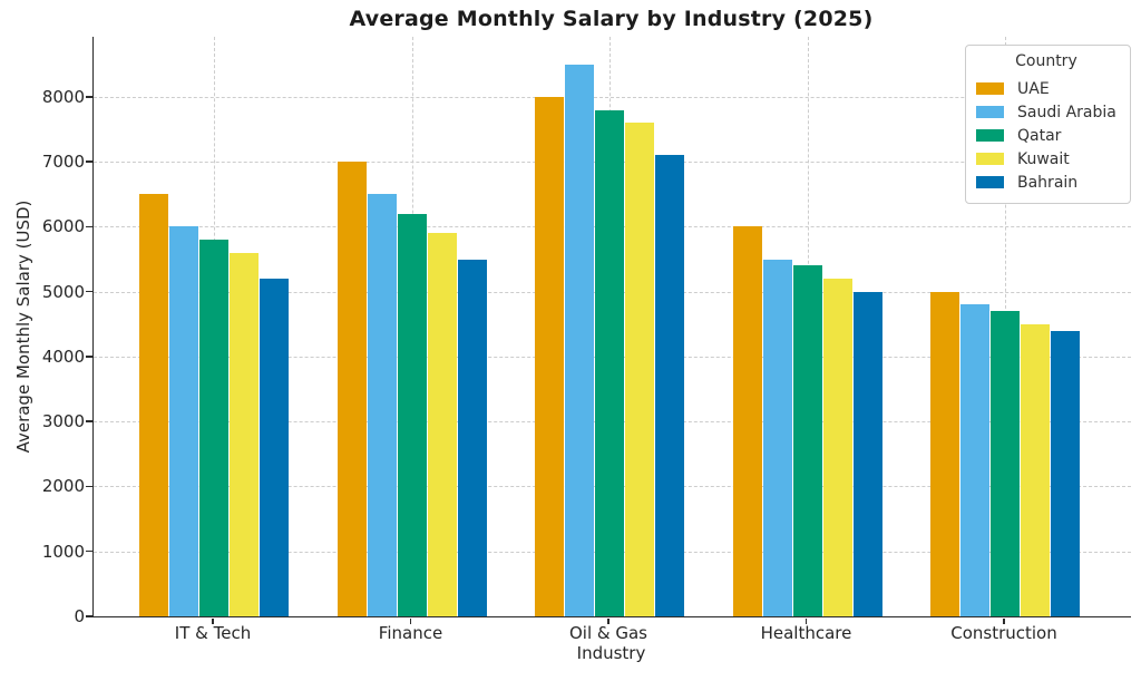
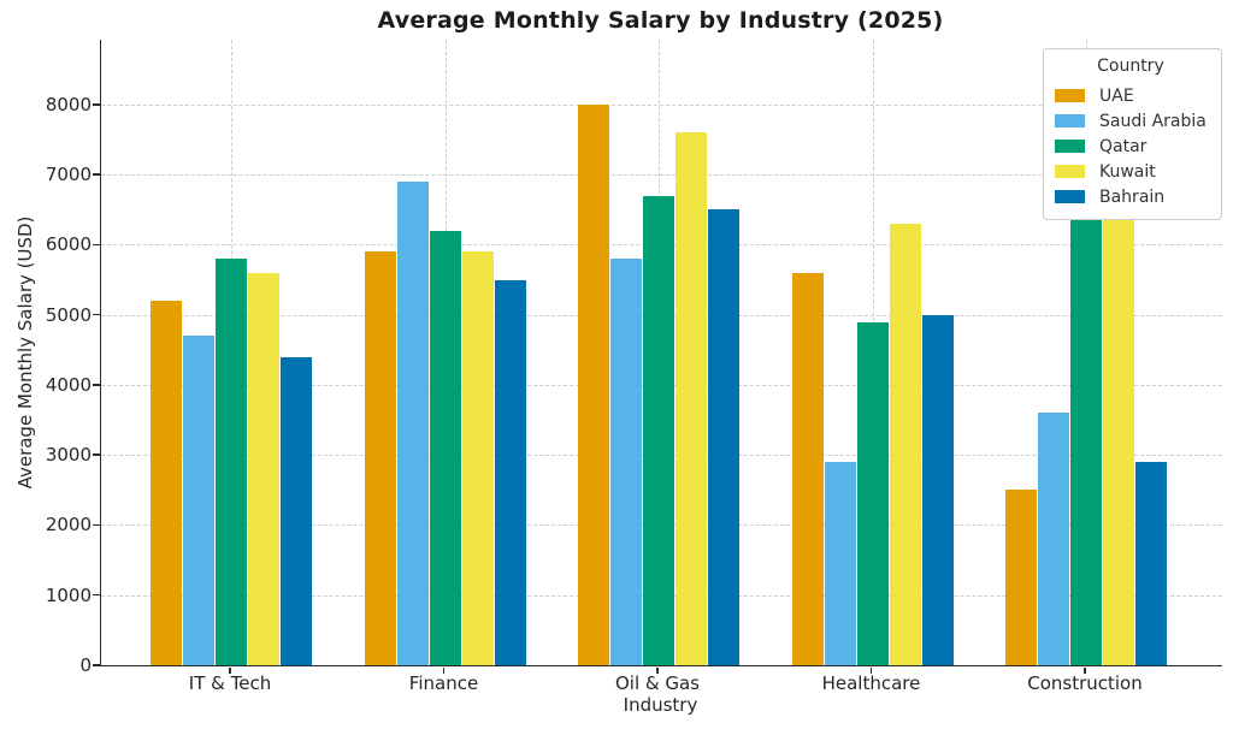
UAE/IT & Tech: 6500 -> 5200
Saudi Arabia/IT & Tech: 6000 -> 4700
Bahrain/IT & Tech: 5200 -> 4400
UAE/Finance: 7000 -> 5900
Saudi Arabia/Finance: 6500 -> 6900
Saudi Arabia/Oil & Gas: 8500 -> 5800
Qatar/Oil & Gas: 7800 -> 6700
Bahrain/Oil & Gas: 7100 -> 6500
UAE/Healthcare: 6000 -> 5600
Saudi Arabia/Healthcare: 5500 -> 2900
Qatar/Healthcare: 5400 -> 4900
Kuwait/Healthcare: 5200 -> 6300
UAE/Construction: 5000 -> 2500
Saudi Arabia/Construction: 4800 -> 3600
Qatar/Construction: 4700 -> 7000
Kuwait/Construction: 4500 -> 7900
Bahrain/Construction: 4400 -> 2900
